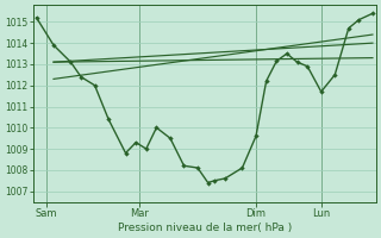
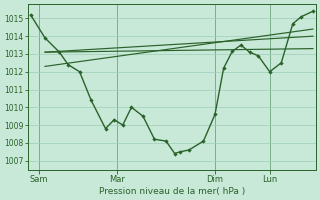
Lun: 1011.7 -> 1012.0
